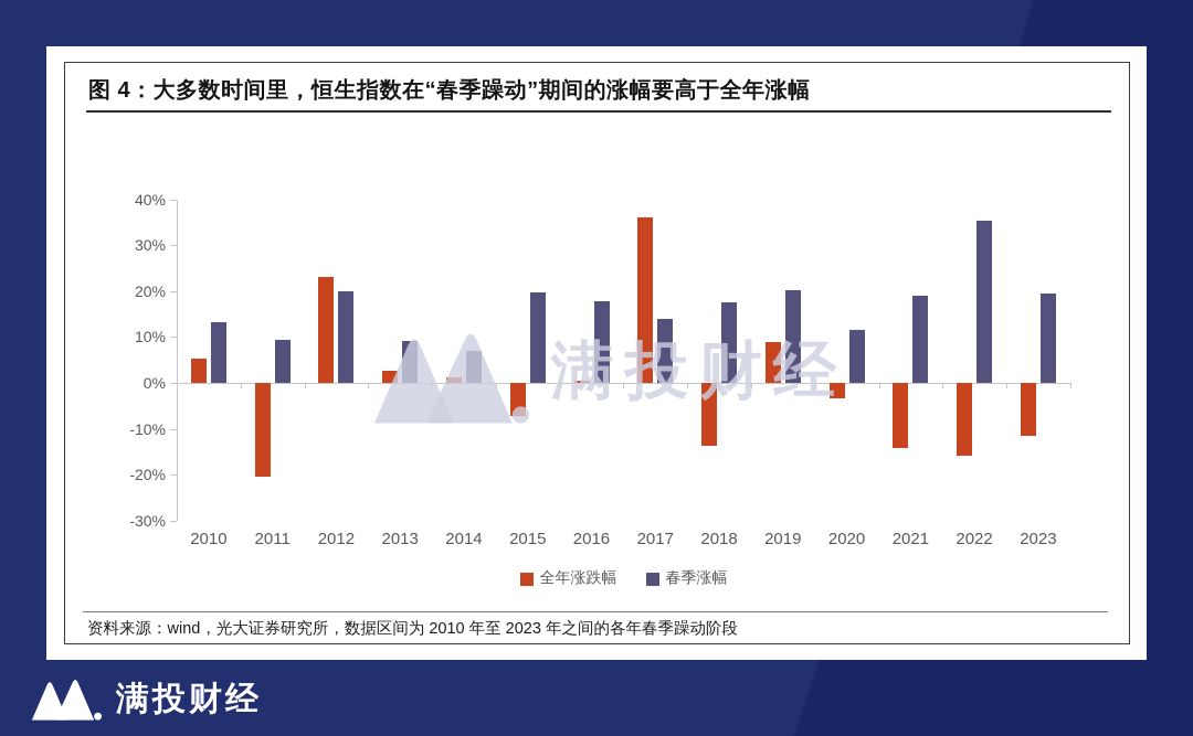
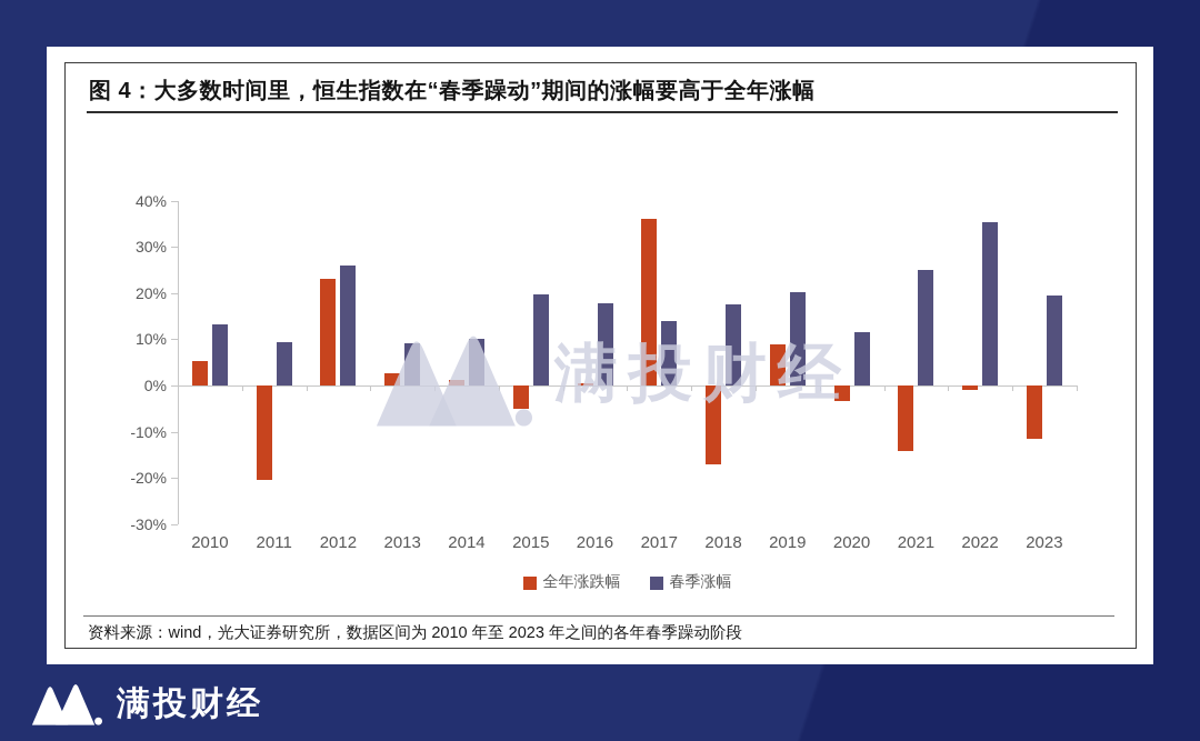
春季涨幅/2012: 20% -> 26%
春季涨幅/2014: 7% -> 10%
全年涨跌幅/2015: -7% -> -5%
全年涨跌幅/2018: -14% -> -17%
春季涨幅/2021: 19% -> 25%
全年涨跌幅/2022: -16% -> -1%
